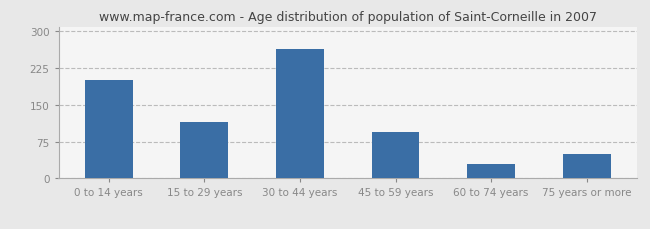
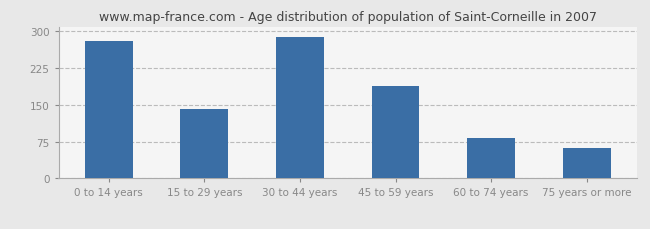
0 to 14 years: 200 -> 280
15 to 29 years: 115 -> 142
30 to 44 years: 265 -> 288
45 to 59 years: 95 -> 188
60 to 74 years: 30 -> 82
75 years or more: 50 -> 62
